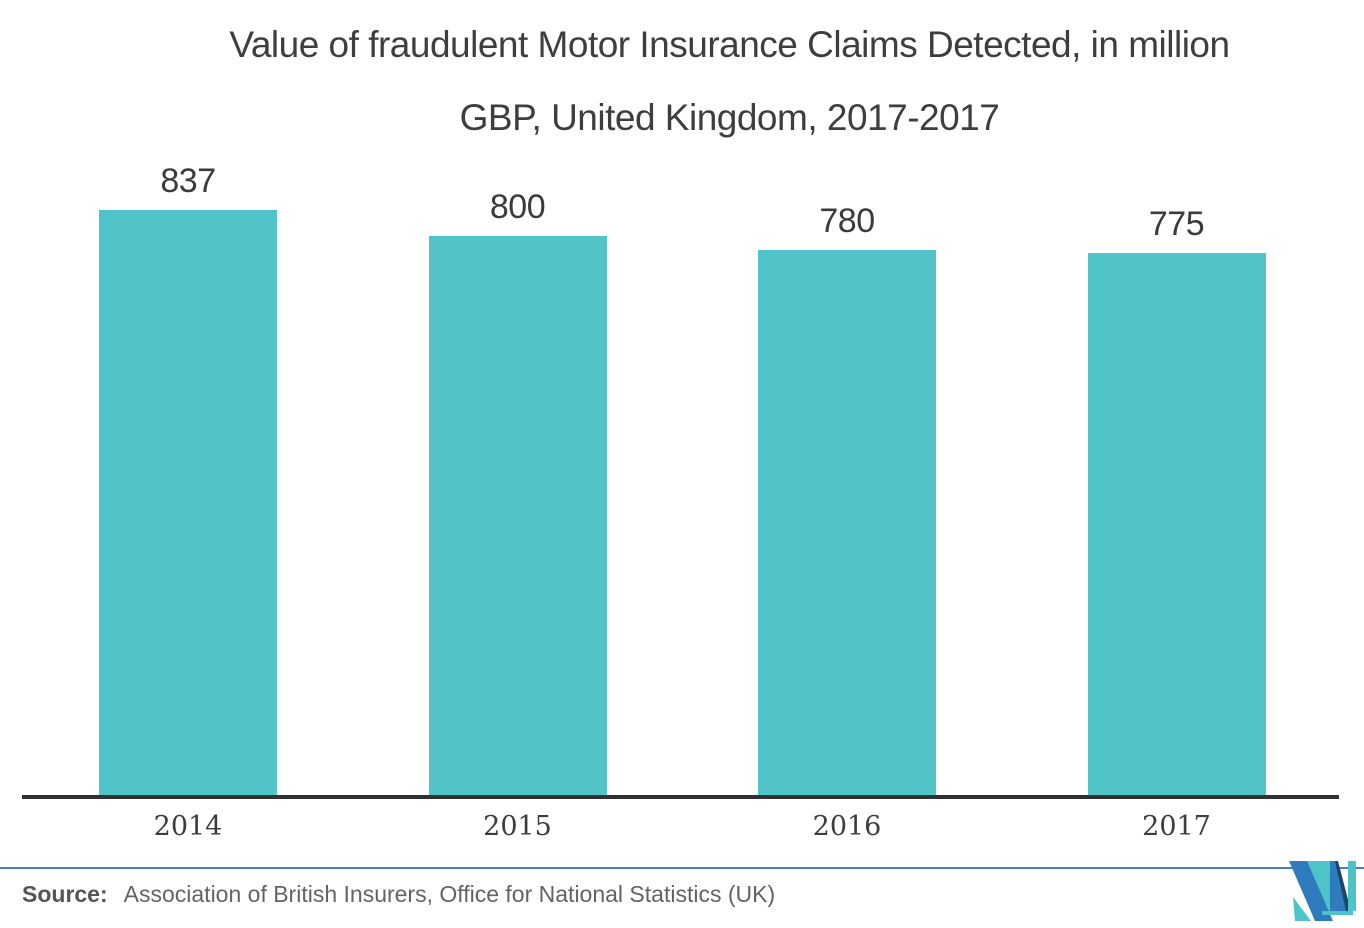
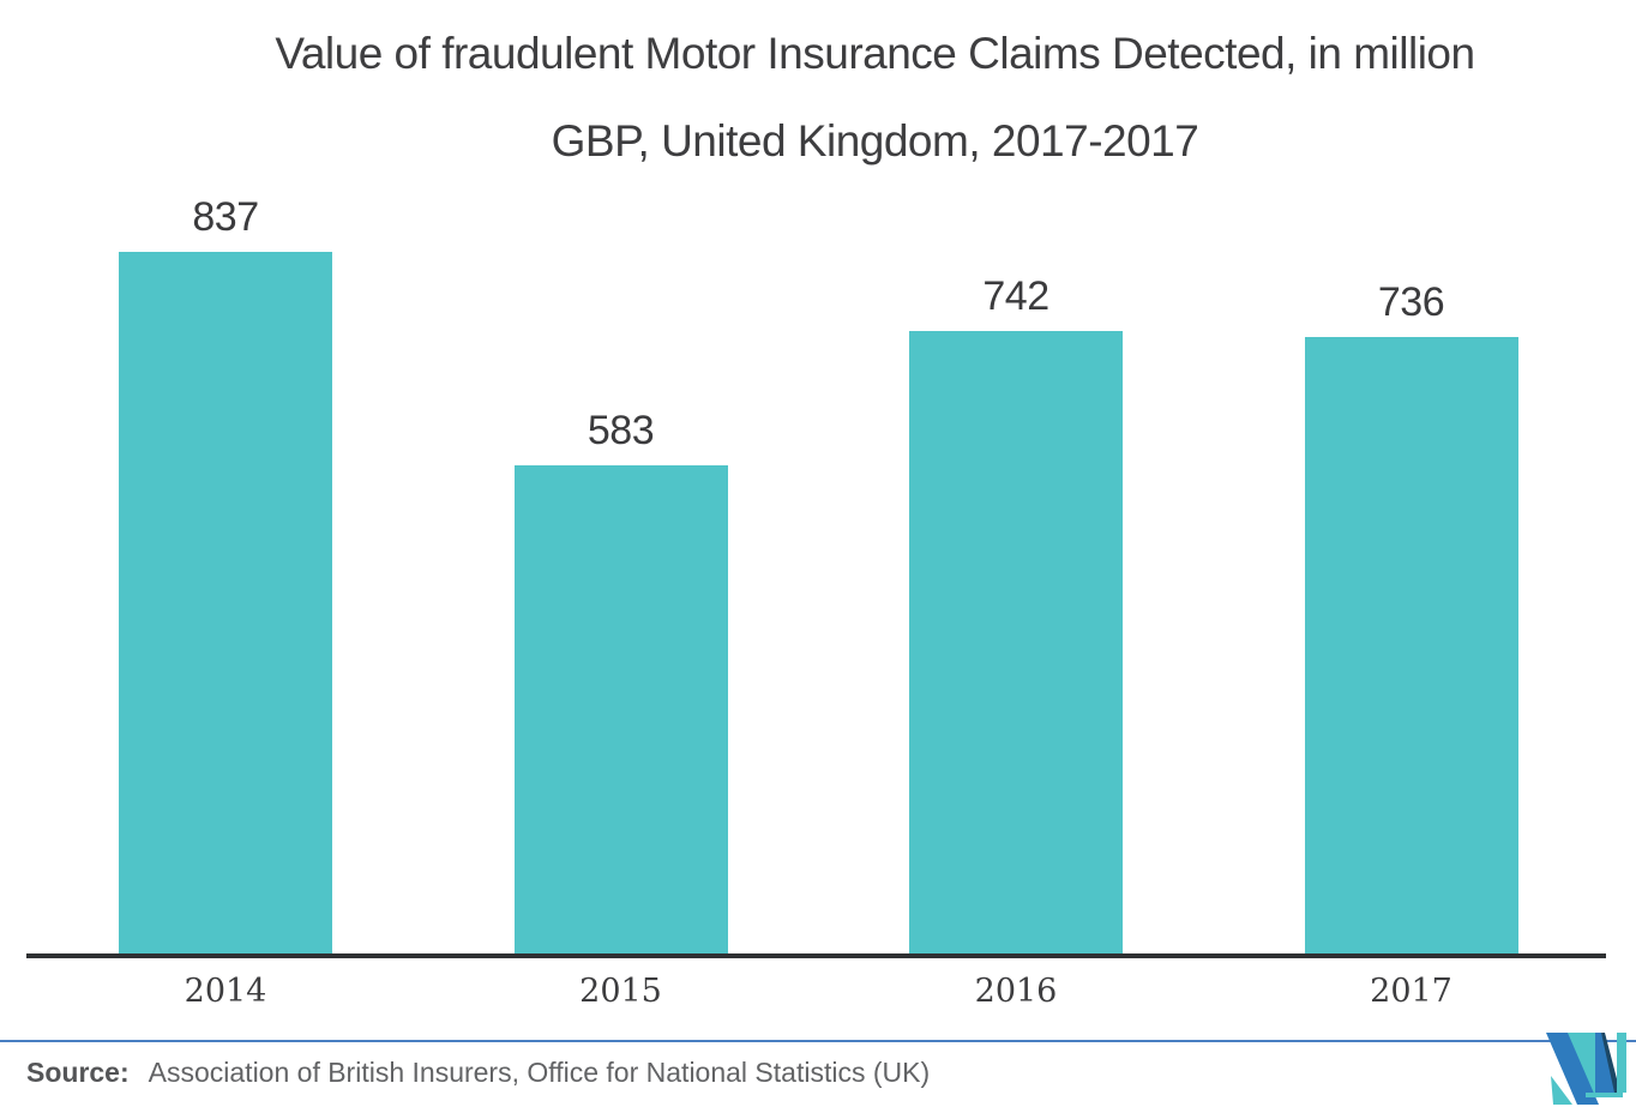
2015: 800 -> 583
2016: 780 -> 742
2017: 775 -> 736
